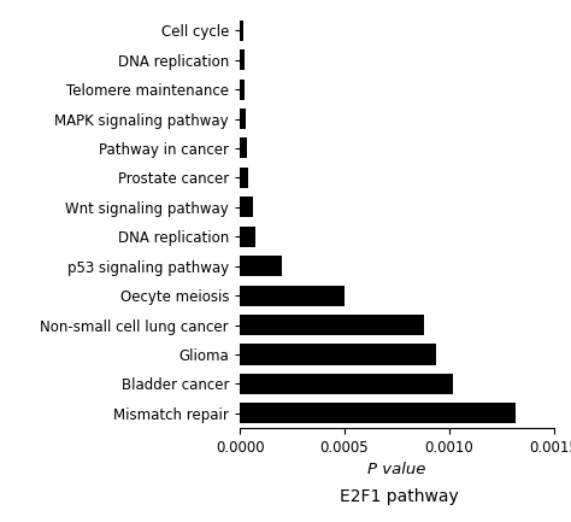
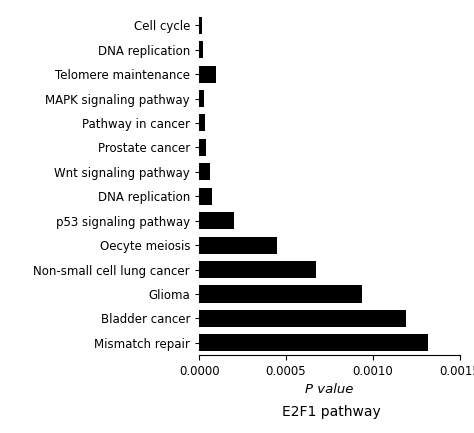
Telomere maintenance: 0.000025 -> 0.000100
Oecyte meiosis: 0.000500 -> 0.000450
Non-small cell lung cancer: 0.000880 -> 0.000670
Bladder cancer: 0.001020 -> 0.001190
